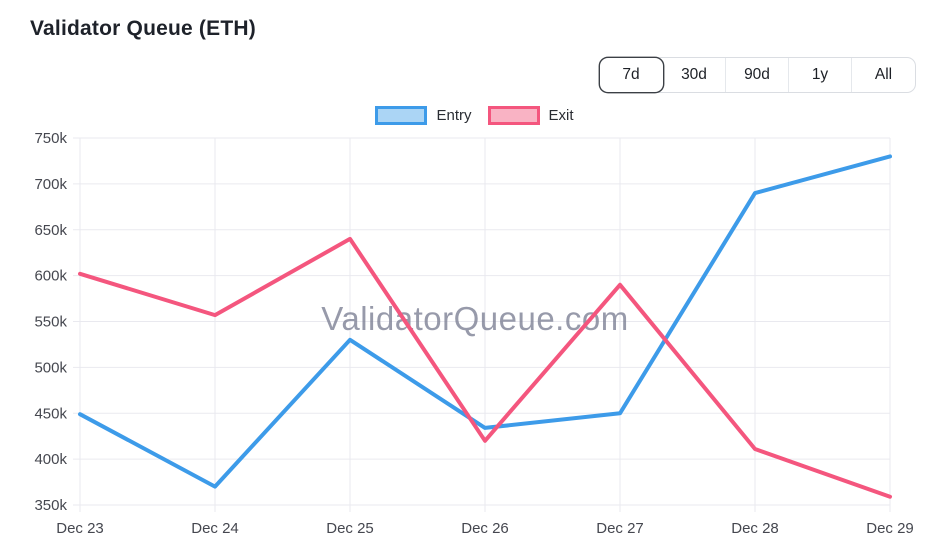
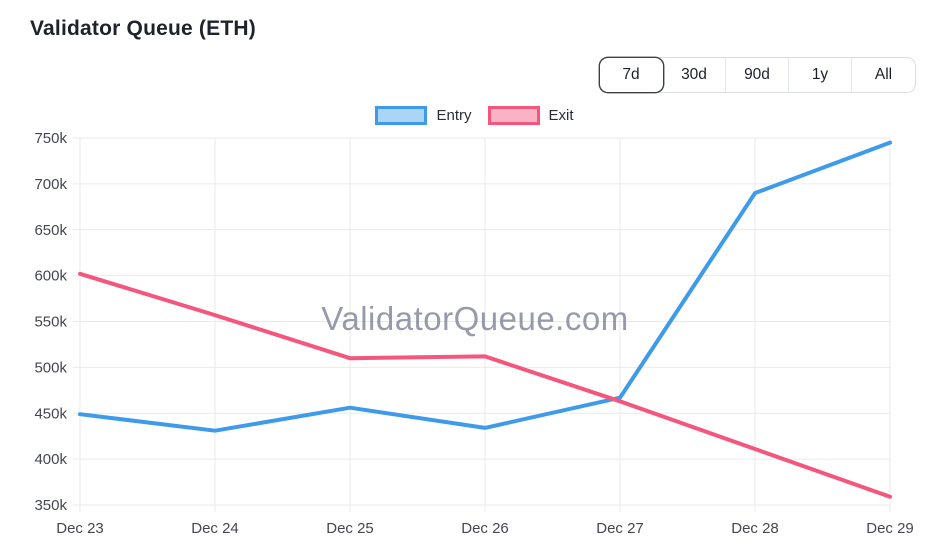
Entry/Dec 24: 370k -> 430k
Entry/Dec 25: 530k -> 460k
Exit/Dec 25: 640k -> 510k
Exit/Dec 26: 420k -> 510k
Entry/Dec 27: 450k -> 470k
Exit/Dec 27: 590k -> 460k
Entry/Dec 29: 730k -> 740k
